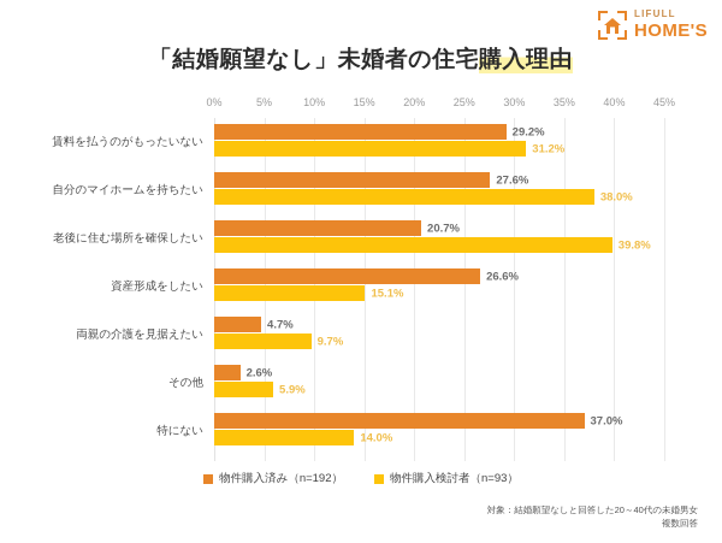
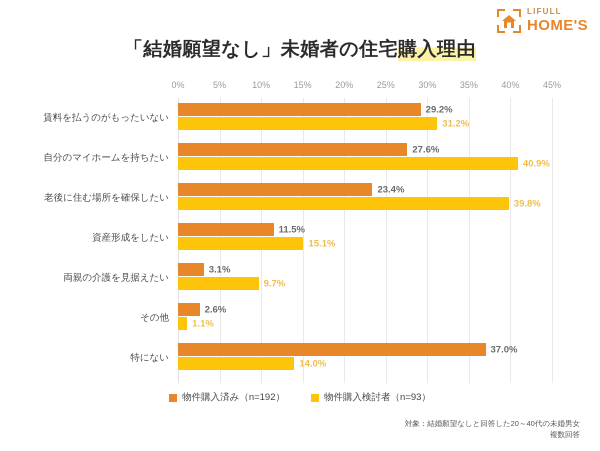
物件購入検討者（n=93）/自分のマイホームを持ちたい: 38.0% -> 40.9%
物件購入済み（n=192）/老後に住む場所を確保したい: 20.7% -> 23.4%
物件購入済み（n=192）/資産形成をしたい: 26.6% -> 11.5%
物件購入済み（n=192）/両親の介護を見据えたい: 4.7% -> 3.1%
物件購入検討者（n=93）/その他: 5.9% -> 1.1%
